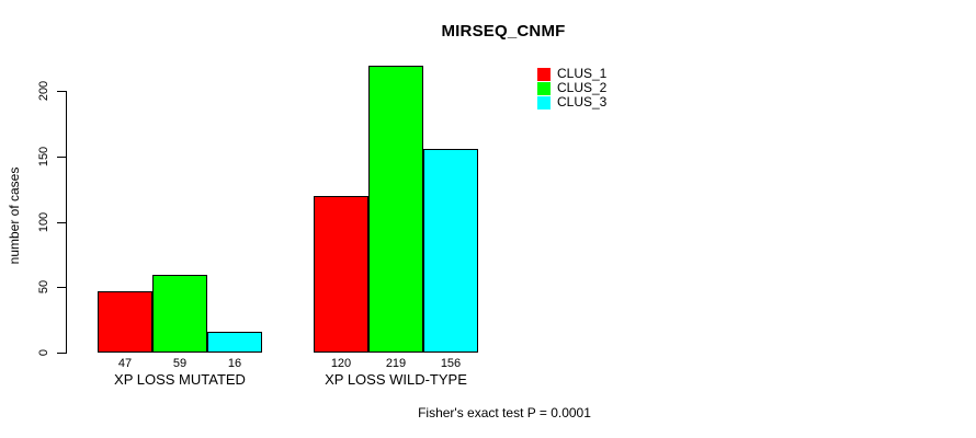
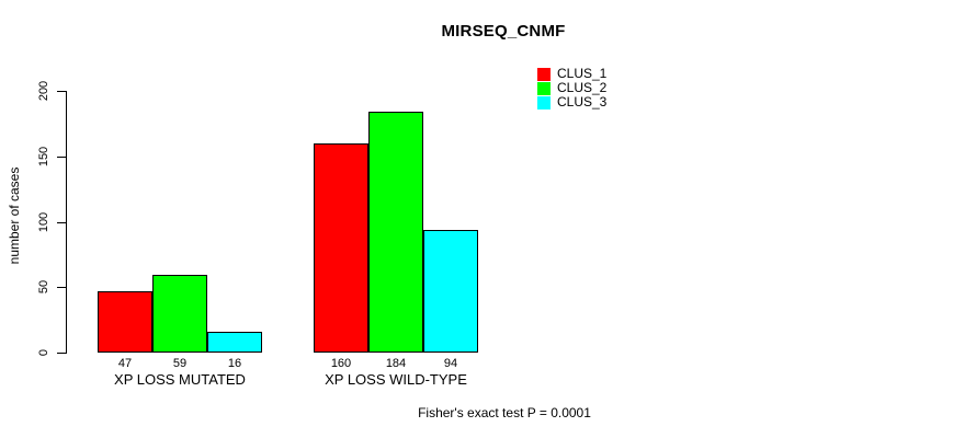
CLUS_1/XP LOSS WILD-TYPE: 120 -> 160
CLUS_2/XP LOSS WILD-TYPE: 219 -> 184
CLUS_3/XP LOSS WILD-TYPE: 156 -> 94
